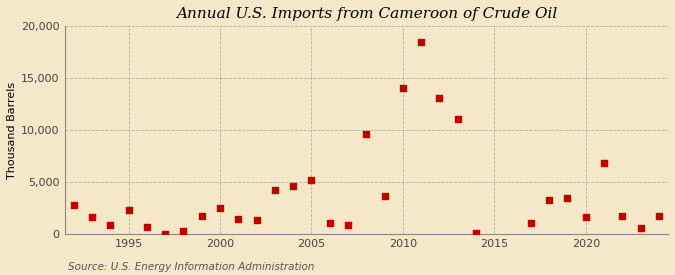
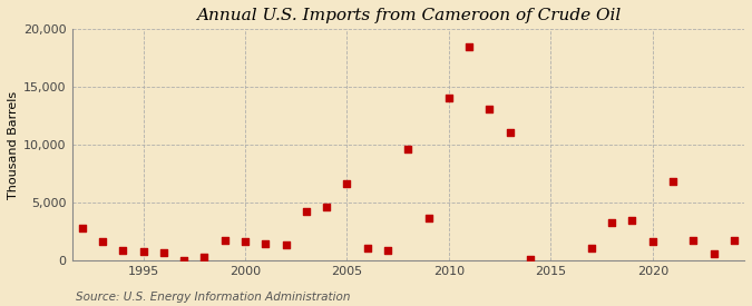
1995: 2,300 -> 800
2000: 2,500 -> 1,600
2005: 5,200 -> 6,600
